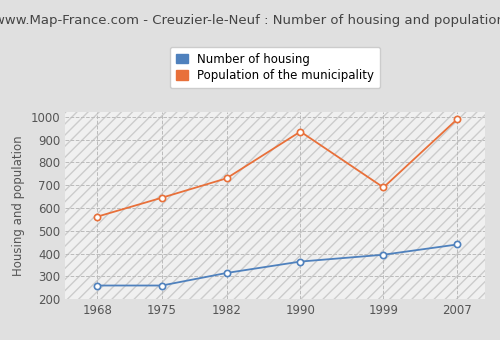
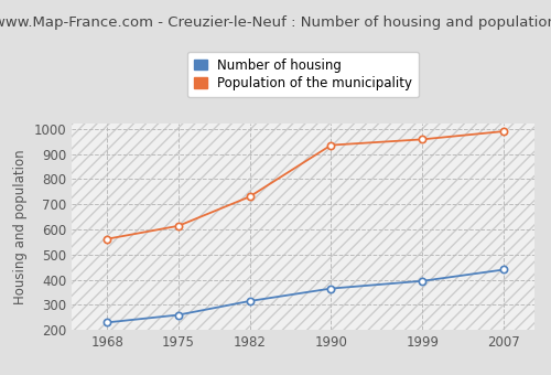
Number of housing/1968: 260 -> 230
Population of the municipality/1975: 645 -> 614
Population of the municipality/1999: 690 -> 958
